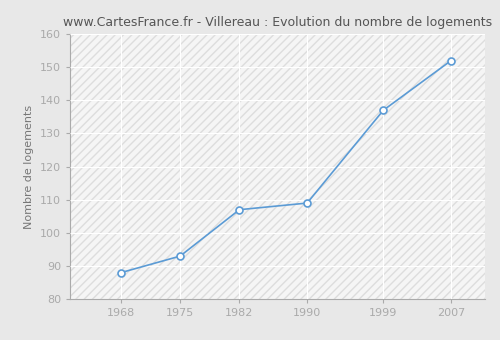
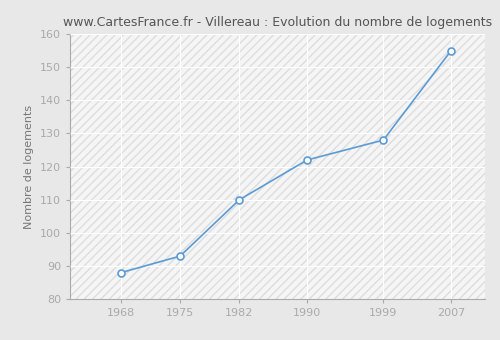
1982: 107 -> 110
1990: 109 -> 122
1999: 137 -> 128
2007: 152 -> 155
